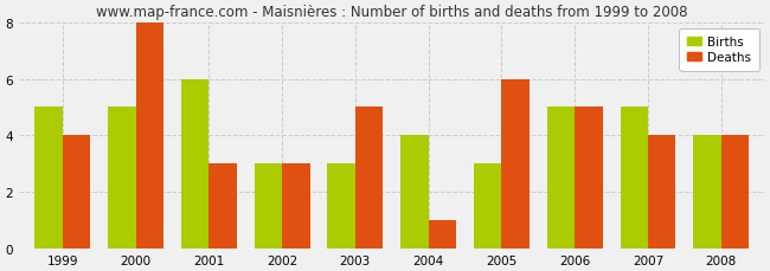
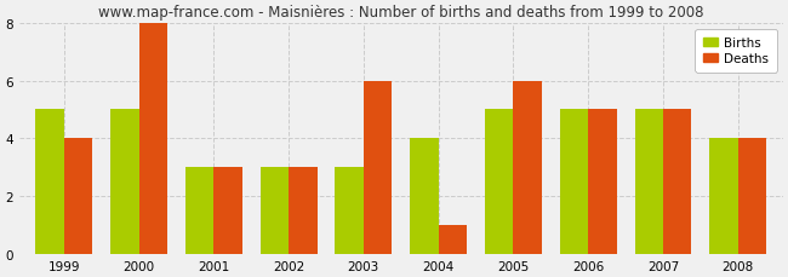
Births/2001: 6 -> 3
Deaths/2003: 5 -> 6
Births/2005: 3 -> 5
Deaths/2007: 4 -> 5
